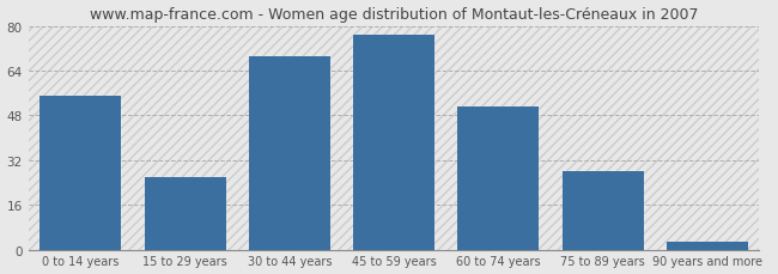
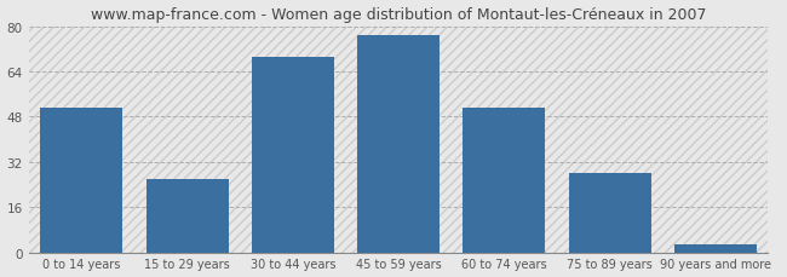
0 to 14 years: 55 -> 51
